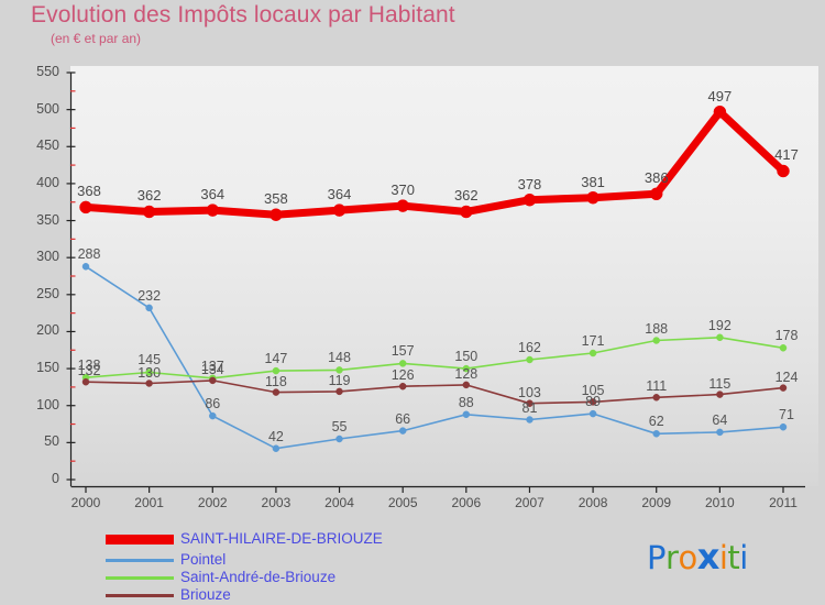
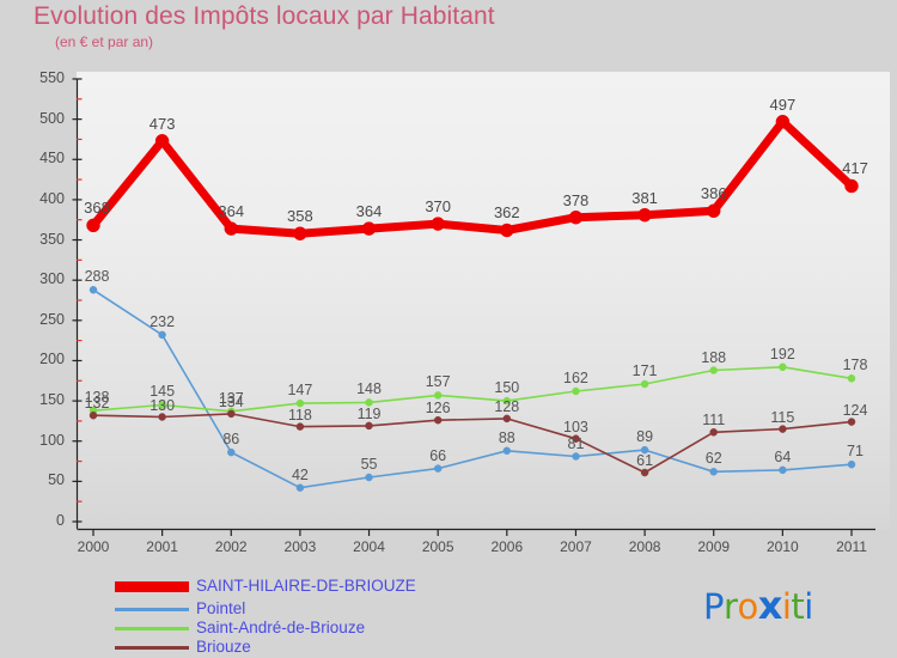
SAINT-HILAIRE-DE-BRIOUZE/2001: 362 -> 473
Briouze/2008: 105 -> 61
